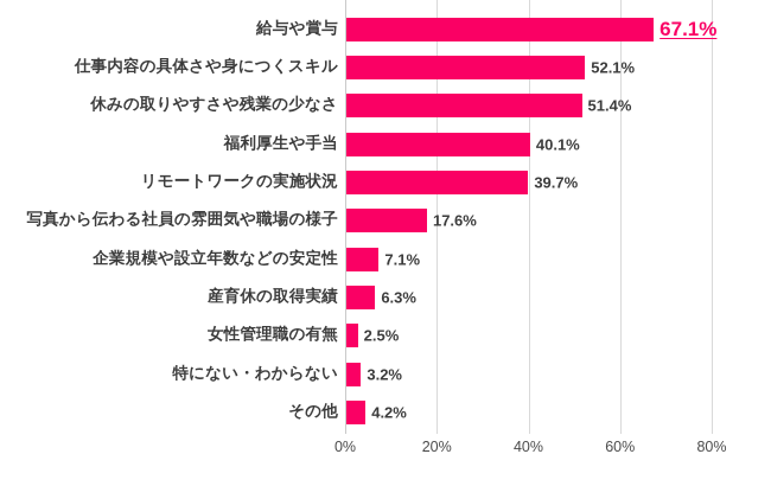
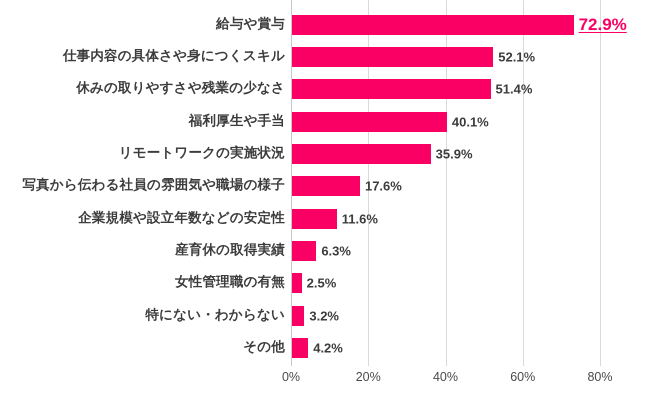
給与や賞与: 67.1% -> 72.9%
リモートワークの実施状況: 39.7% -> 35.9%
企業規模や設立年数などの安定性: 7.1% -> 11.6%
